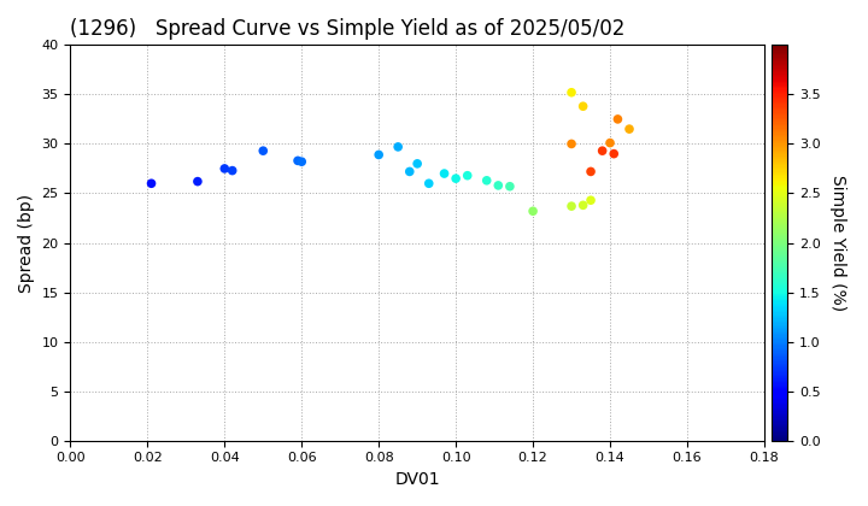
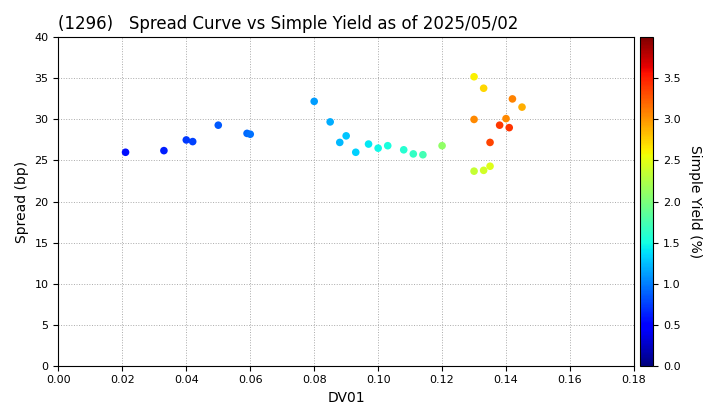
0.08: 28.9 -> 32.2
0.12: 23.2 -> 26.8
